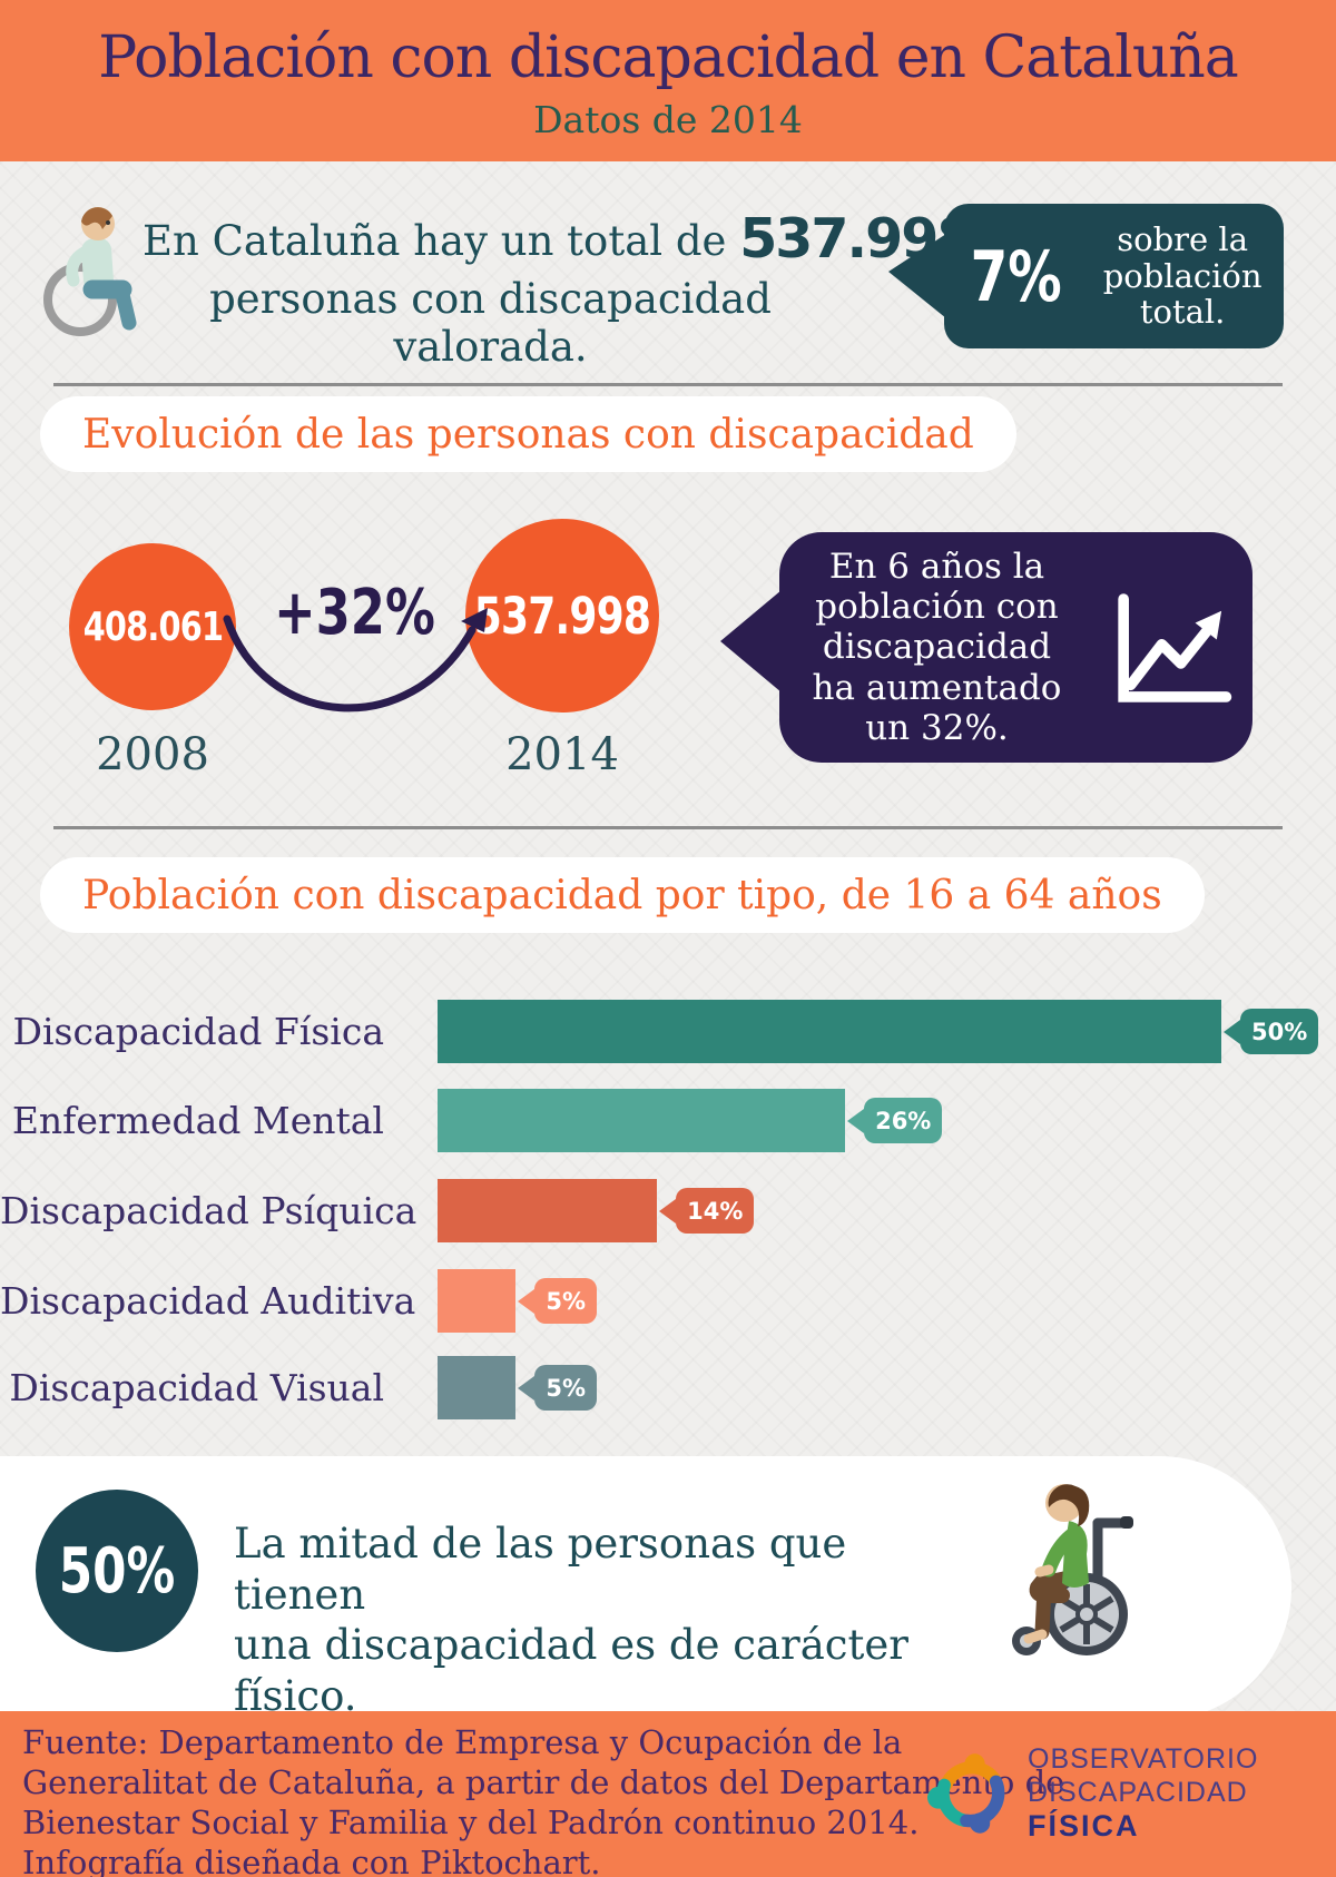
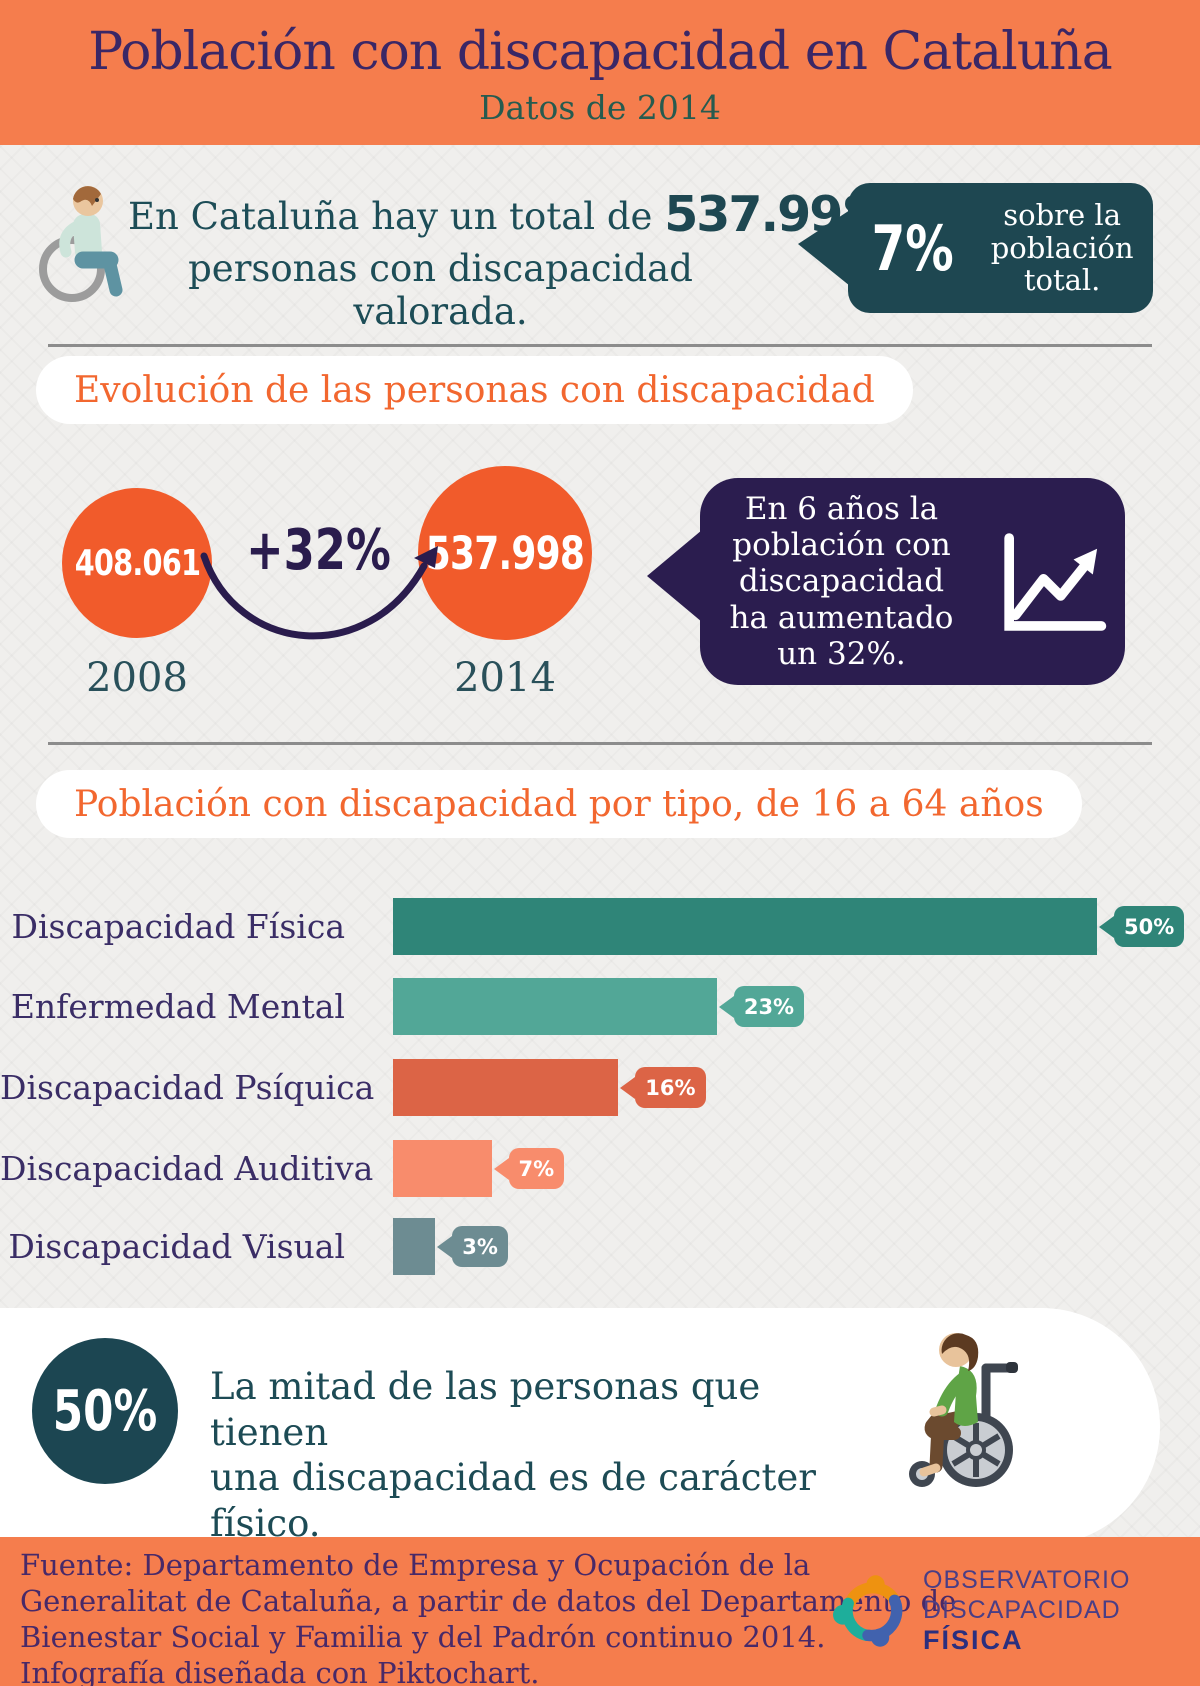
Enfermedad Mental: 26% -> 23%
Discapacidad Psíquica: 14% -> 16%
Discapacidad Auditiva: 5% -> 7%
Discapacidad Visual: 5% -> 3%
